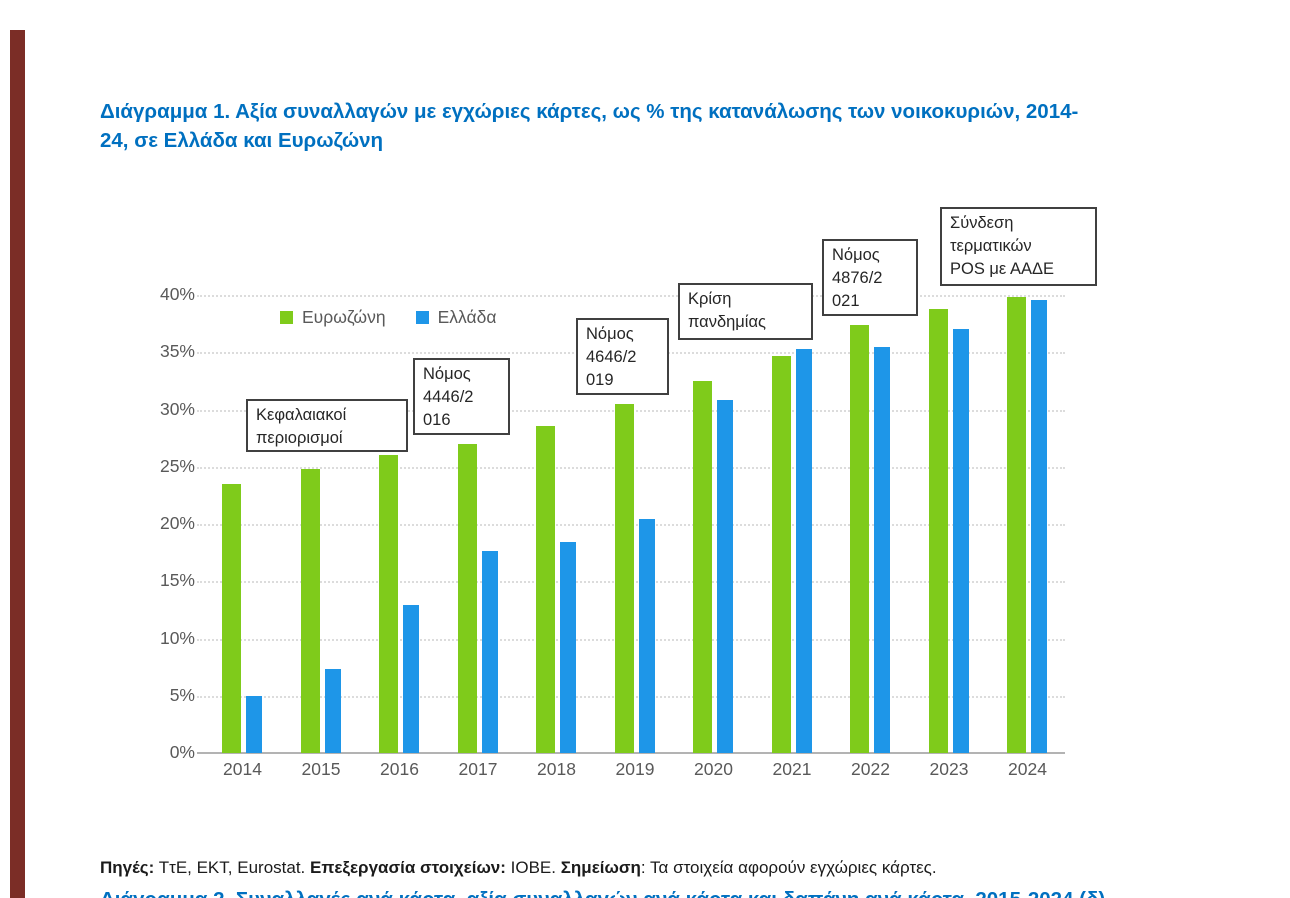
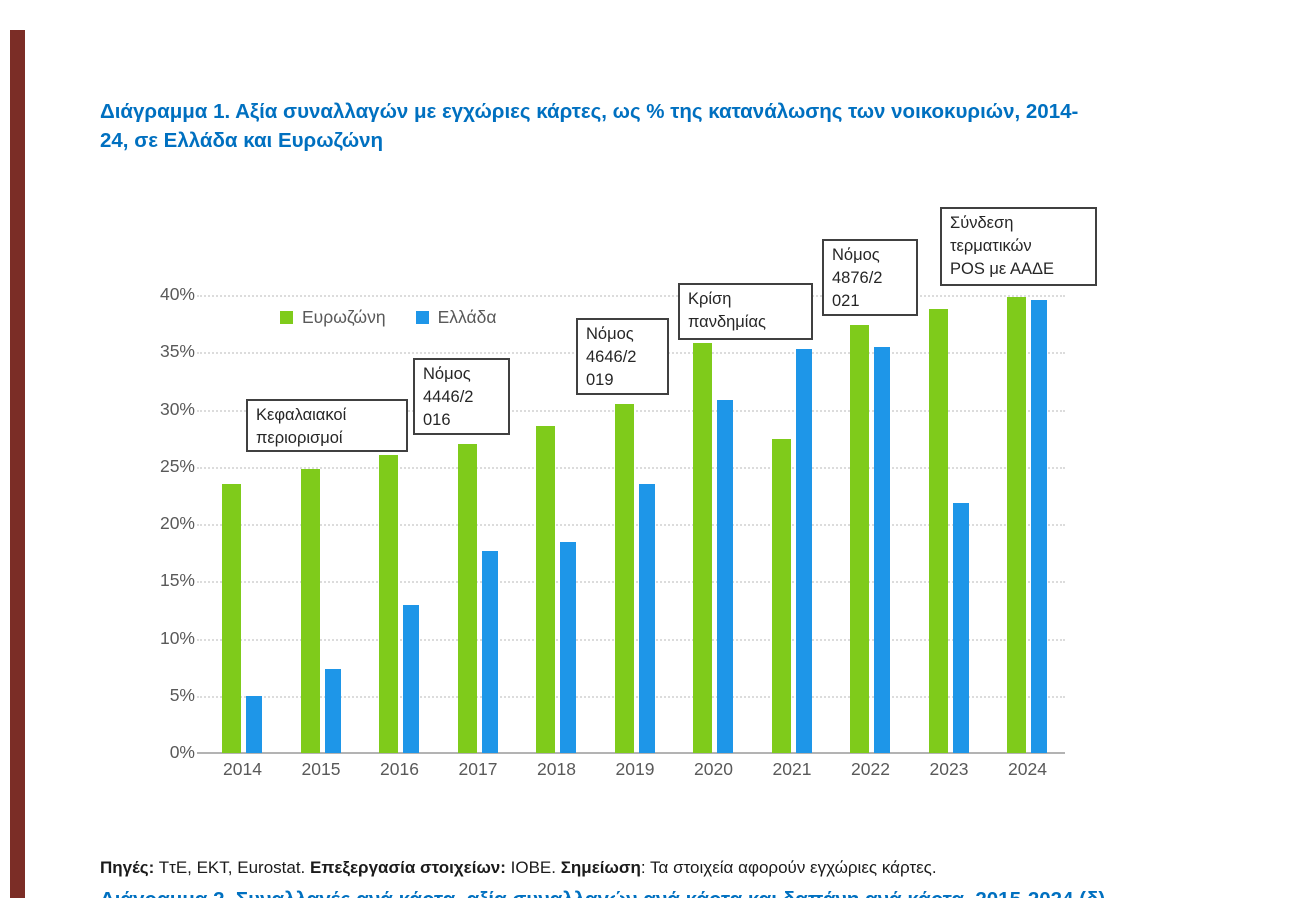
Ελλάδα/2019: 20.4% -> 23.5%
Ευρωζώνη/2020: 32.5% -> 35.8%
Ευρωζώνη/2021: 34.7% -> 27.4%
Ελλάδα/2023: 37.0% -> 21.8%
